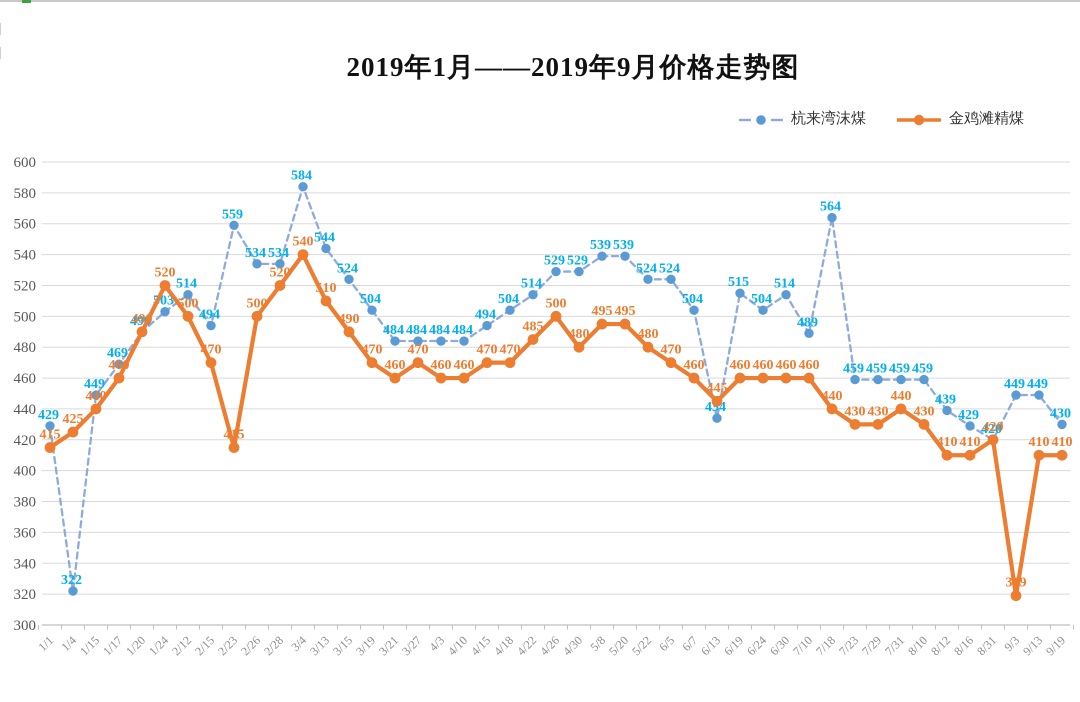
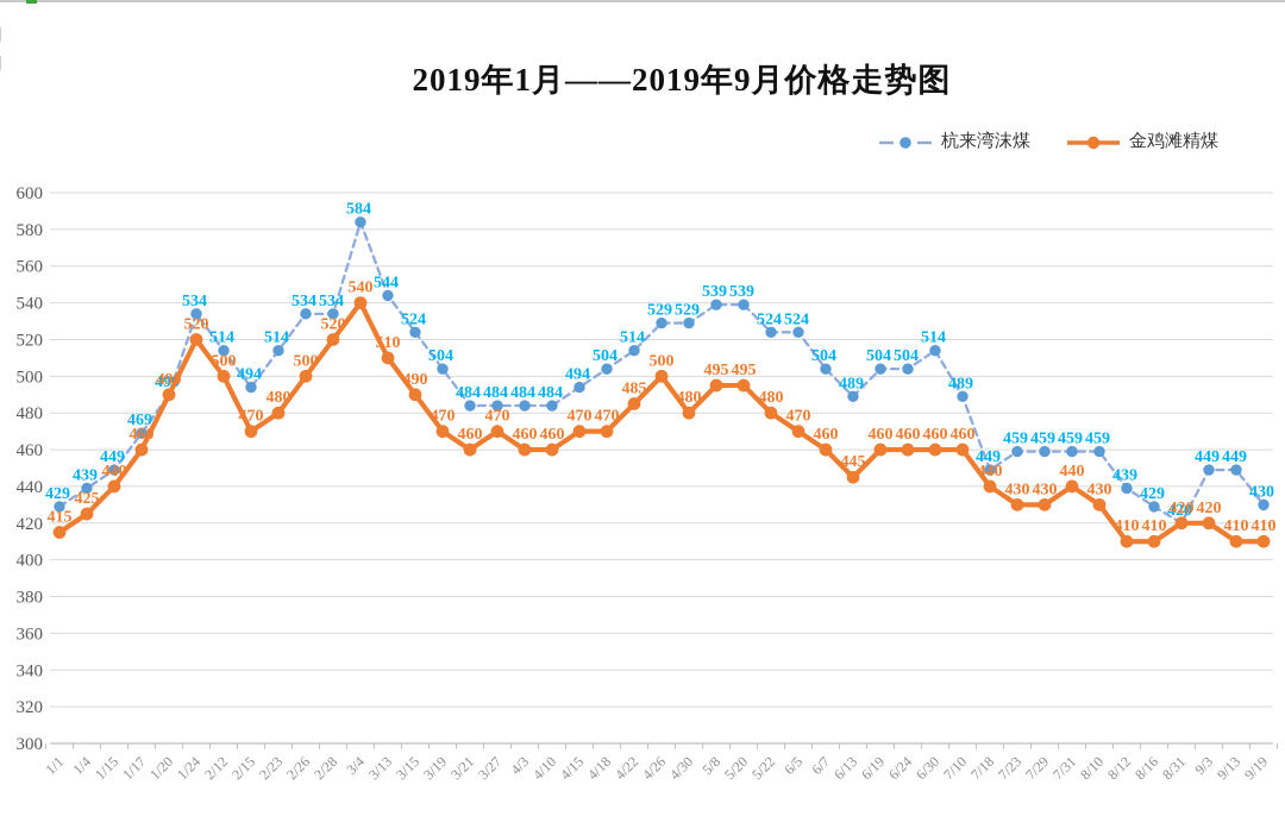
杭来湾沫煤/1/4: 322 -> 439
杭来湾沫煤/1/24: 503 -> 534
杭来湾沫煤/2/23: 559 -> 514
金鸡滩精煤/2/23: 415 -> 480
杭来湾沫煤/6/13: 434 -> 489
杭来湾沫煤/6/19: 515 -> 504
杭来湾沫煤/7/18: 564 -> 449
金鸡滩精煤/9/3: 319 -> 420
